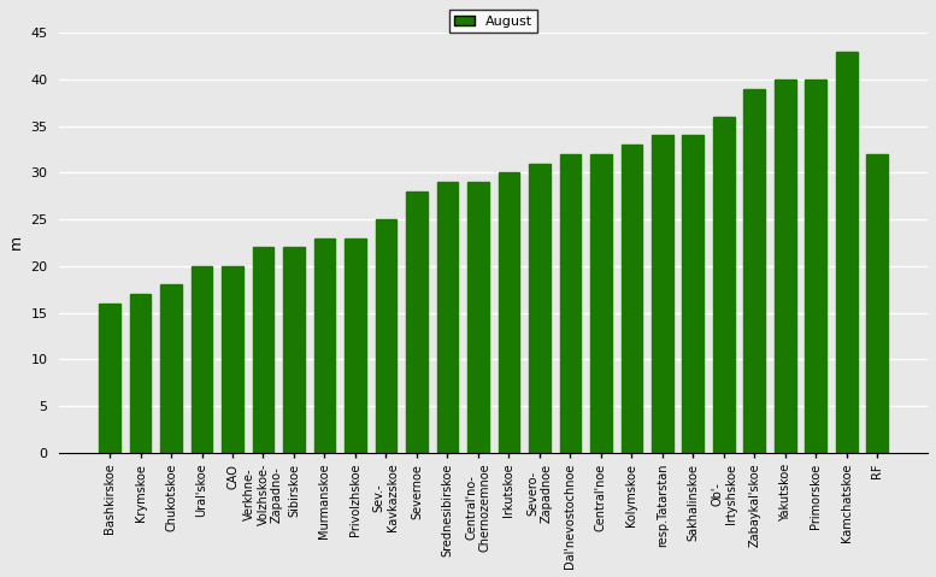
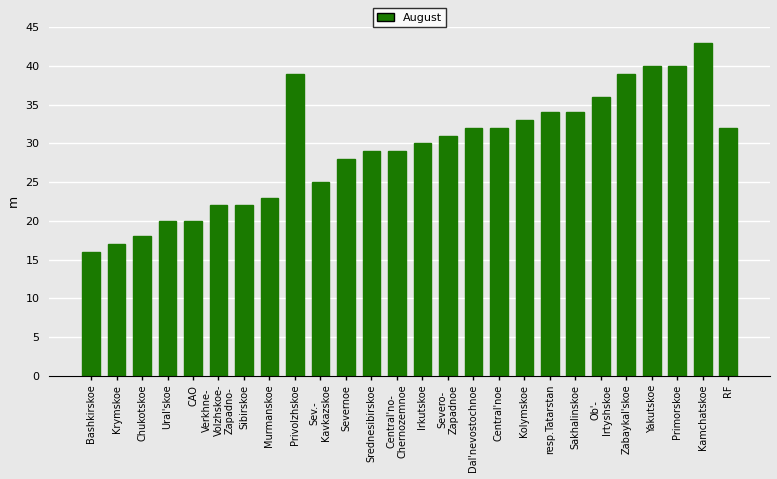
Privolzhskoe: 23 -> 39
